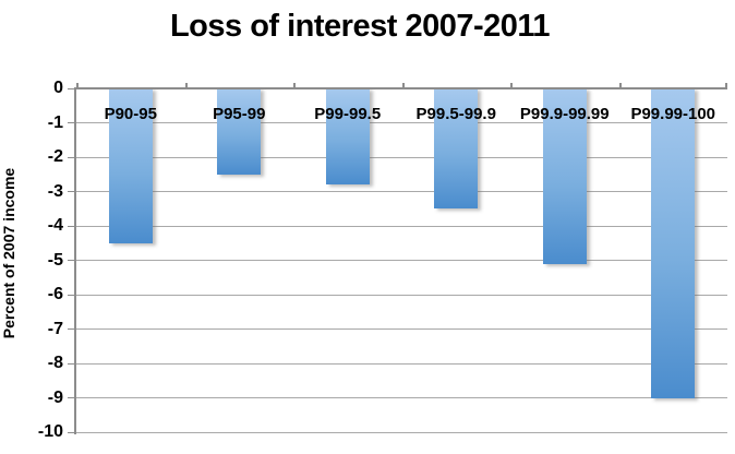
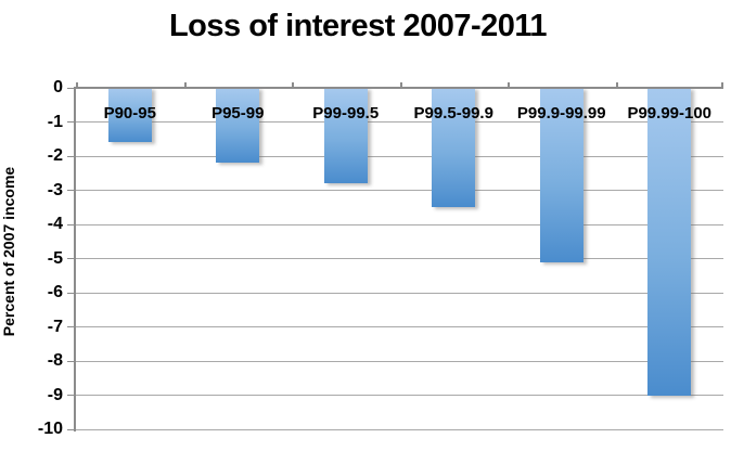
P90-95: -4.5 -> -1.6
P95-99: -2.5 -> -2.2
